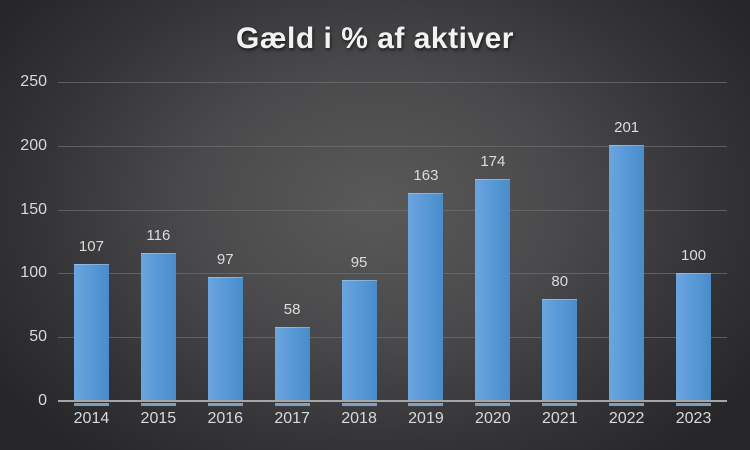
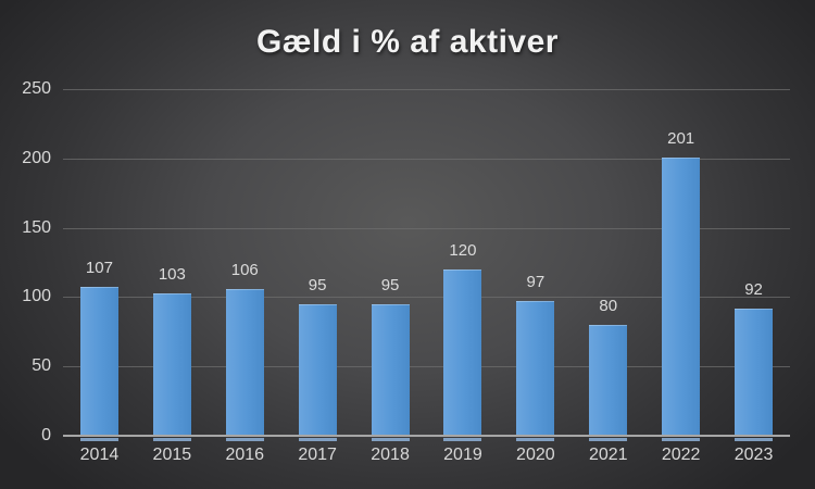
2015: 116 -> 103
2016: 97 -> 106
2017: 58 -> 95
2019: 163 -> 120
2020: 174 -> 97
2023: 100 -> 92
